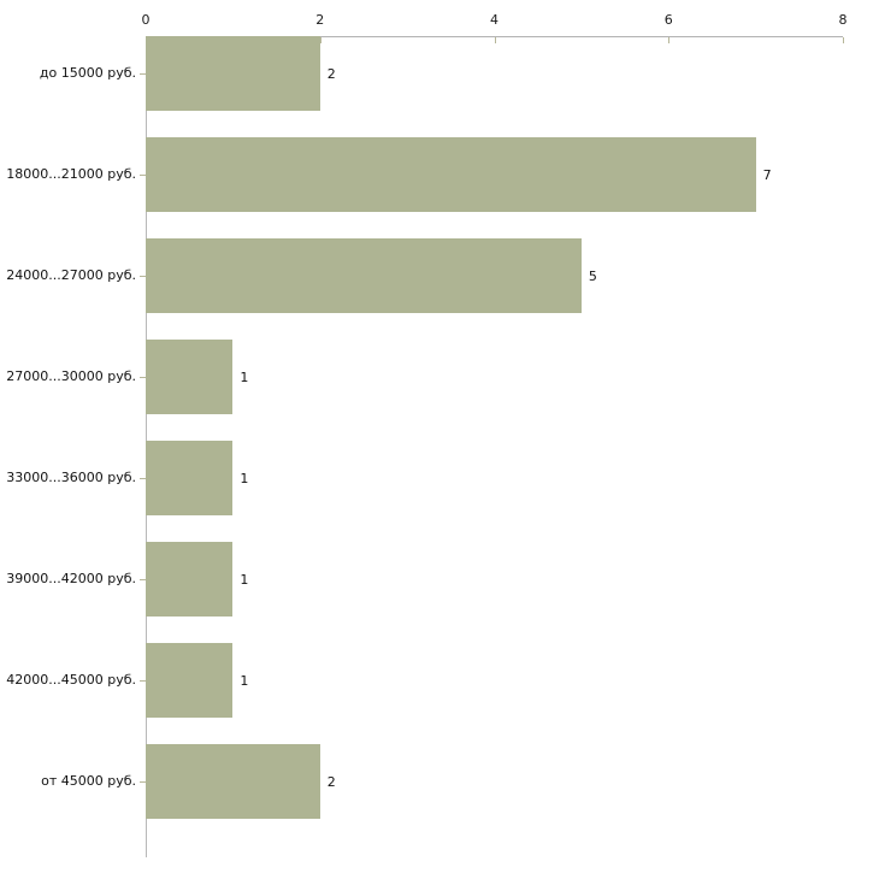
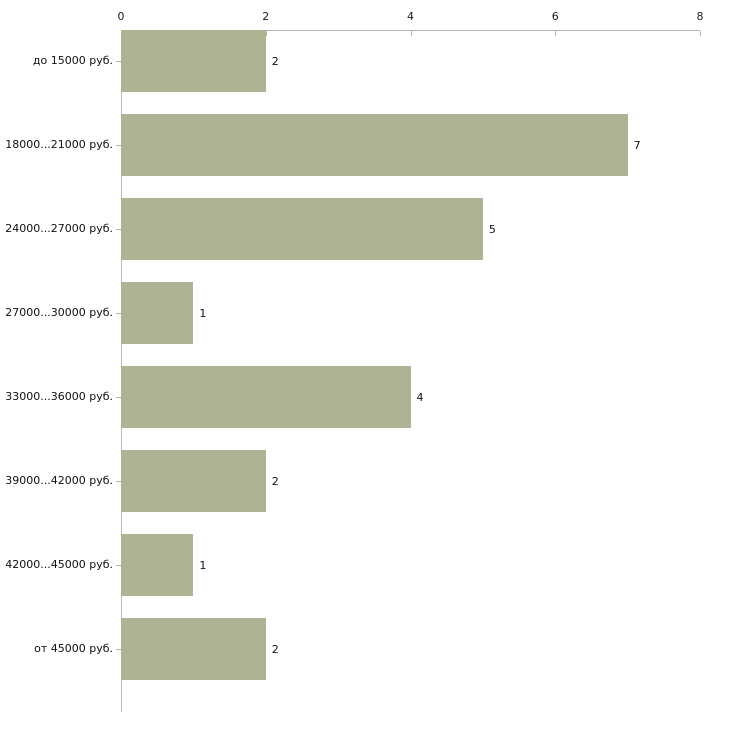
33000...36000 руб.: 1 -> 4
39000...42000 руб.: 1 -> 2
